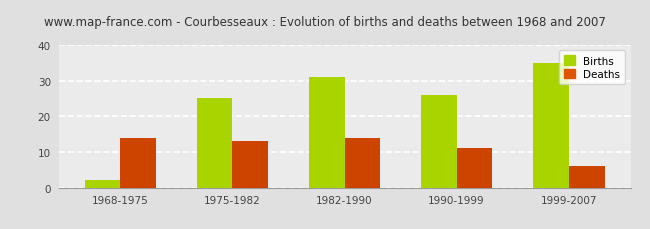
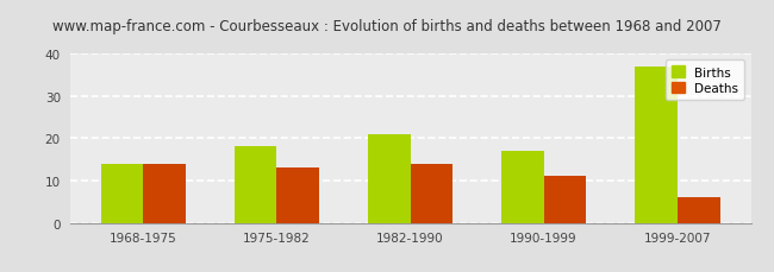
Births/1968-1975: 2 -> 14
Births/1975-1982: 25 -> 18
Births/1982-1990: 31 -> 21
Births/1990-1999: 26 -> 17
Births/1999-2007: 35 -> 37
